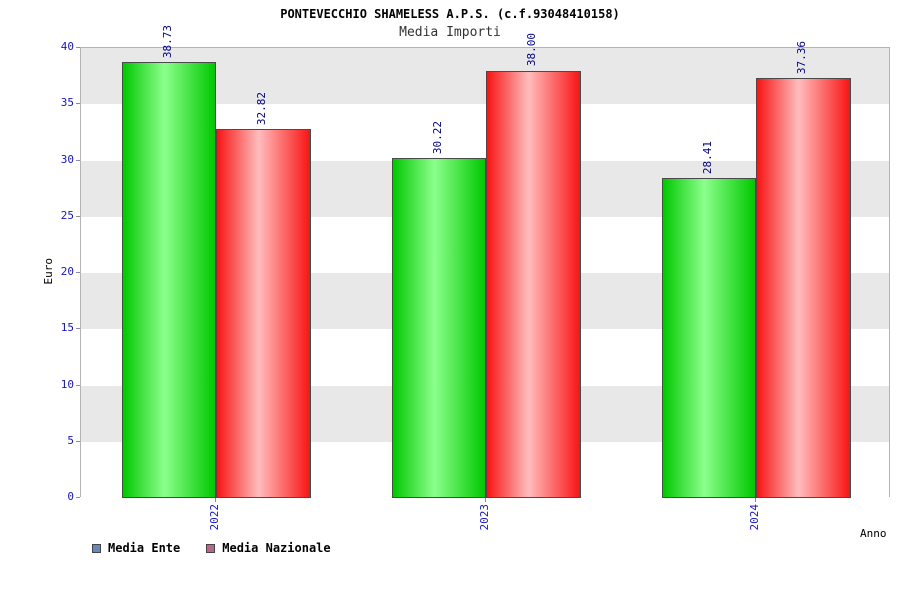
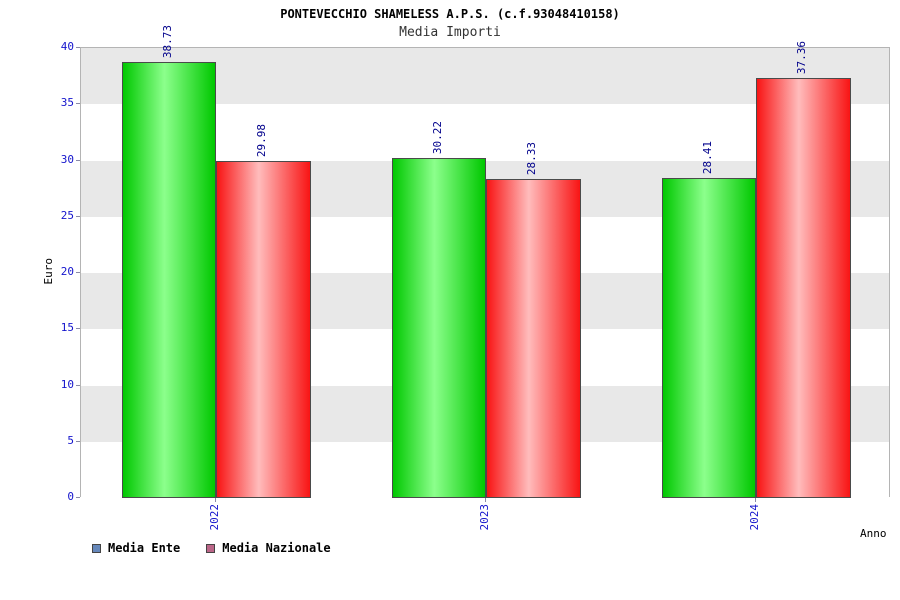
Media Nazionale/2022: 32.82 -> 29.98
Media Nazionale/2023: 38.00 -> 28.33
